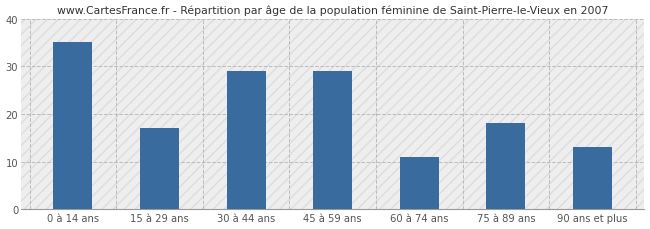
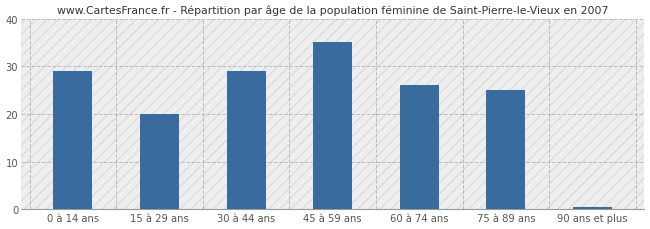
0 à 14 ans: 35.0 -> 29.0
15 à 29 ans: 17.0 -> 20.0
45 à 59 ans: 29.0 -> 35.0
60 à 74 ans: 11.0 -> 26.0
75 à 89 ans: 18.0 -> 25.0
90 ans et plus: 13.0 -> 0.5
